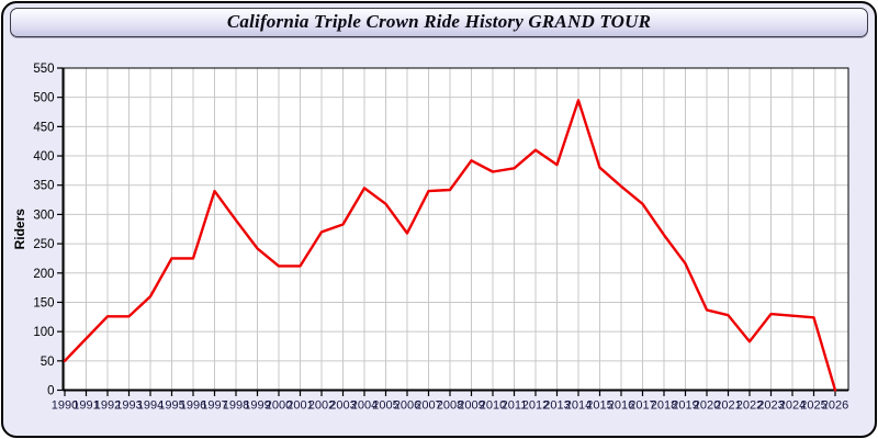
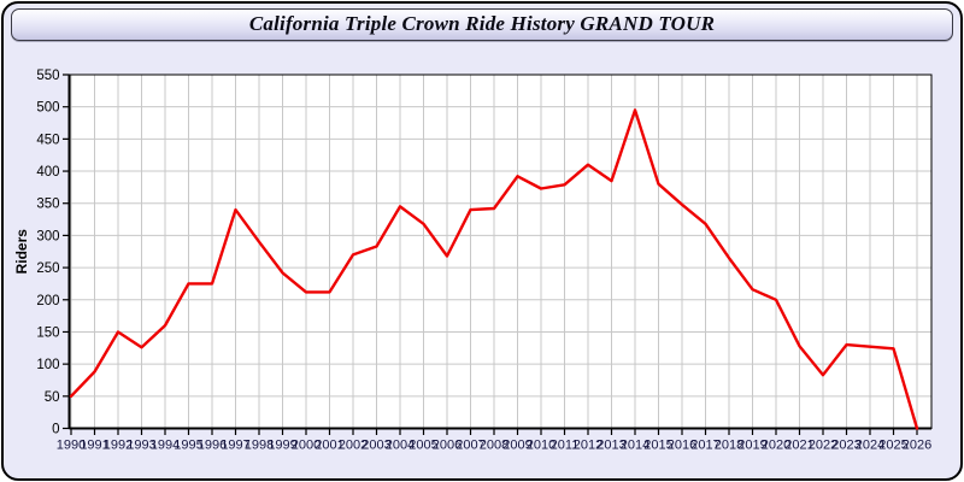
1992: 130 -> 150
2020: 140 -> 200
